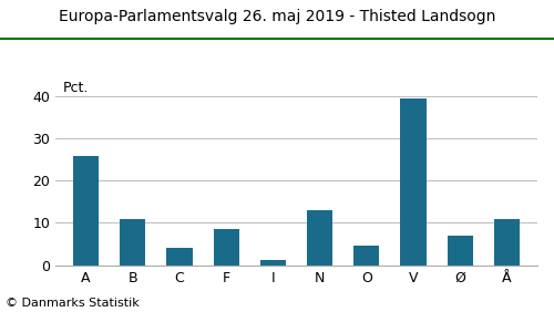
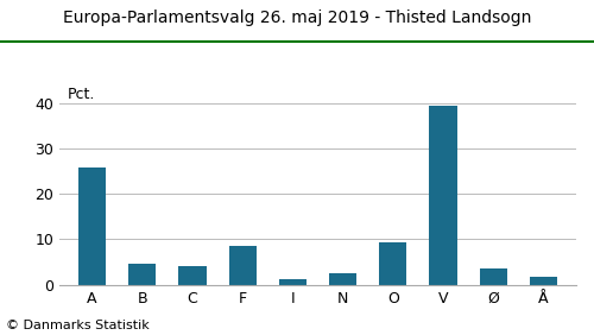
B: 11.0 -> 4.6
N: 13.0 -> 2.5
O: 4.5 -> 9.3
Ø: 7.0 -> 3.7
Å: 11.0 -> 1.8
